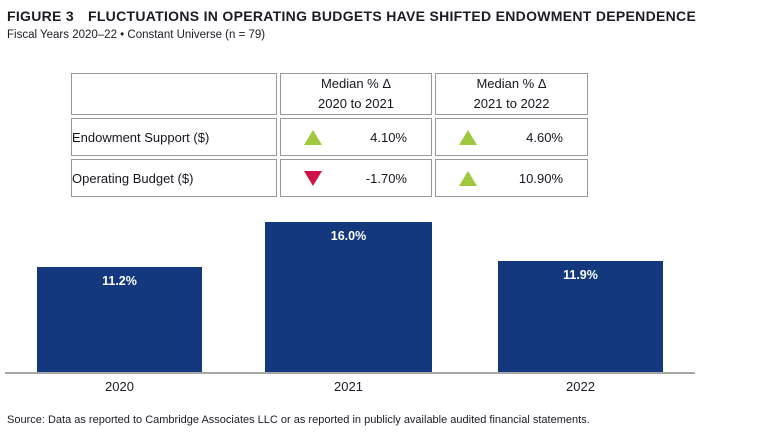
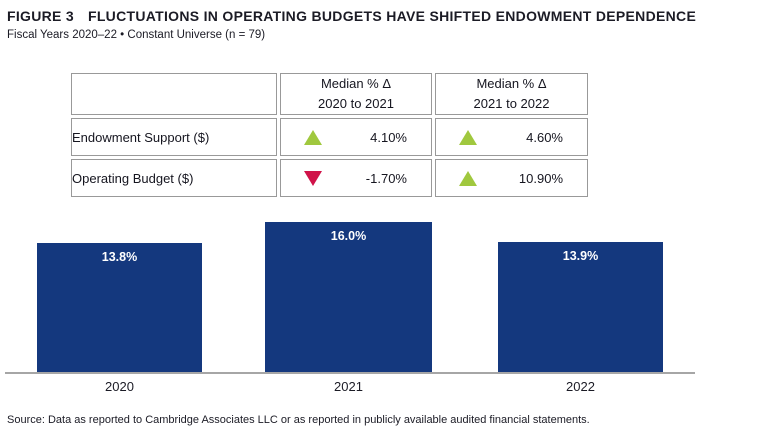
2020: 11.2% -> 13.8%
2022: 11.9% -> 13.9%
